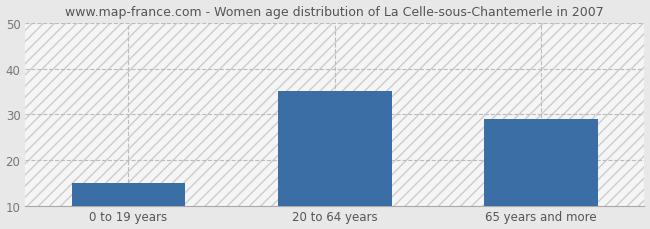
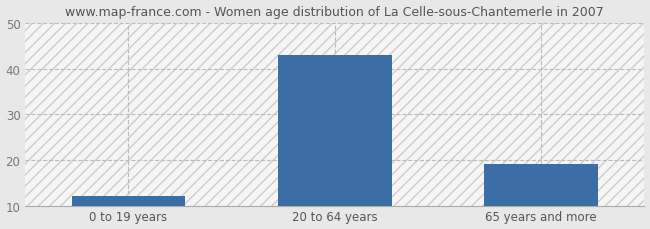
0 to 19 years: 15 -> 12
20 to 64 years: 35 -> 43
65 years and more: 29 -> 19
